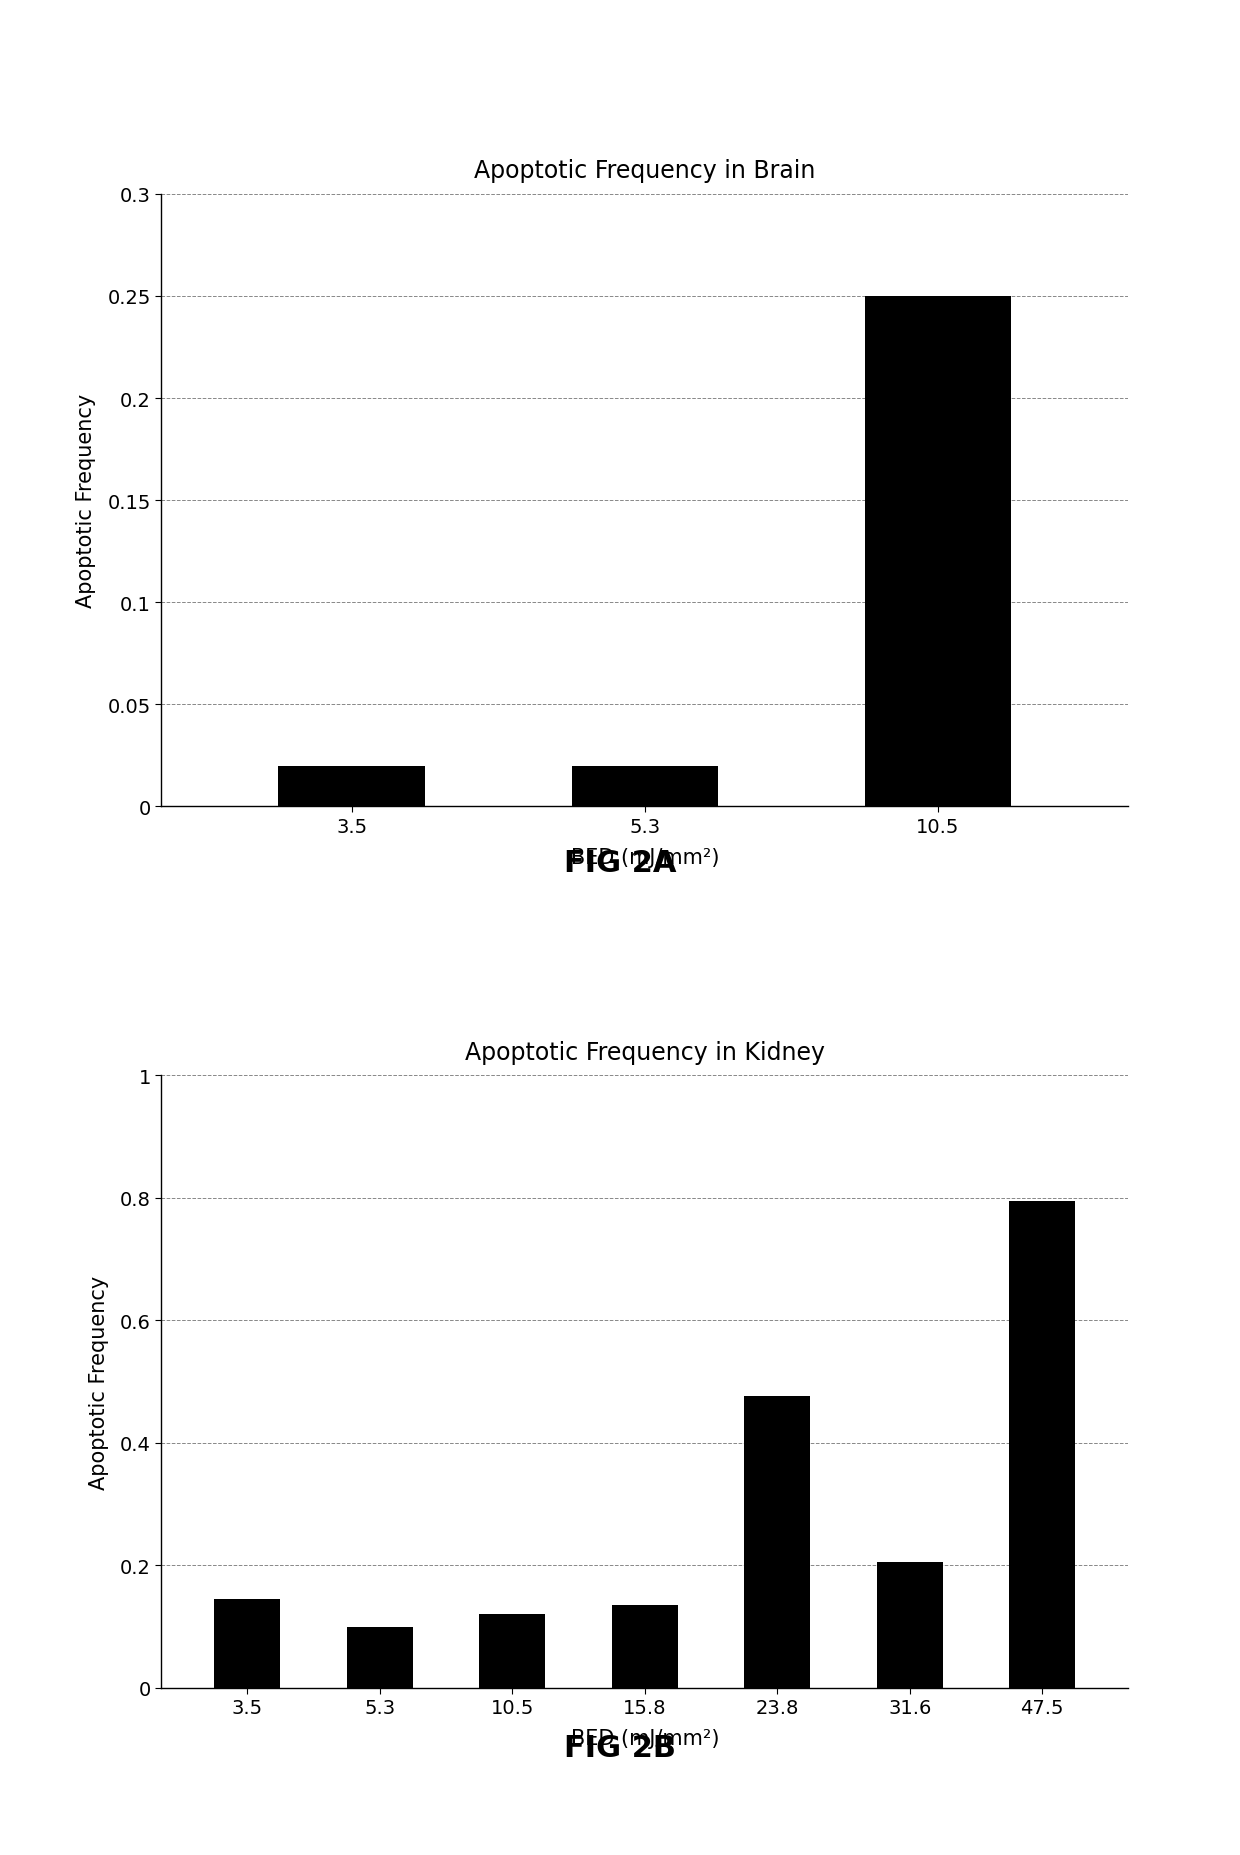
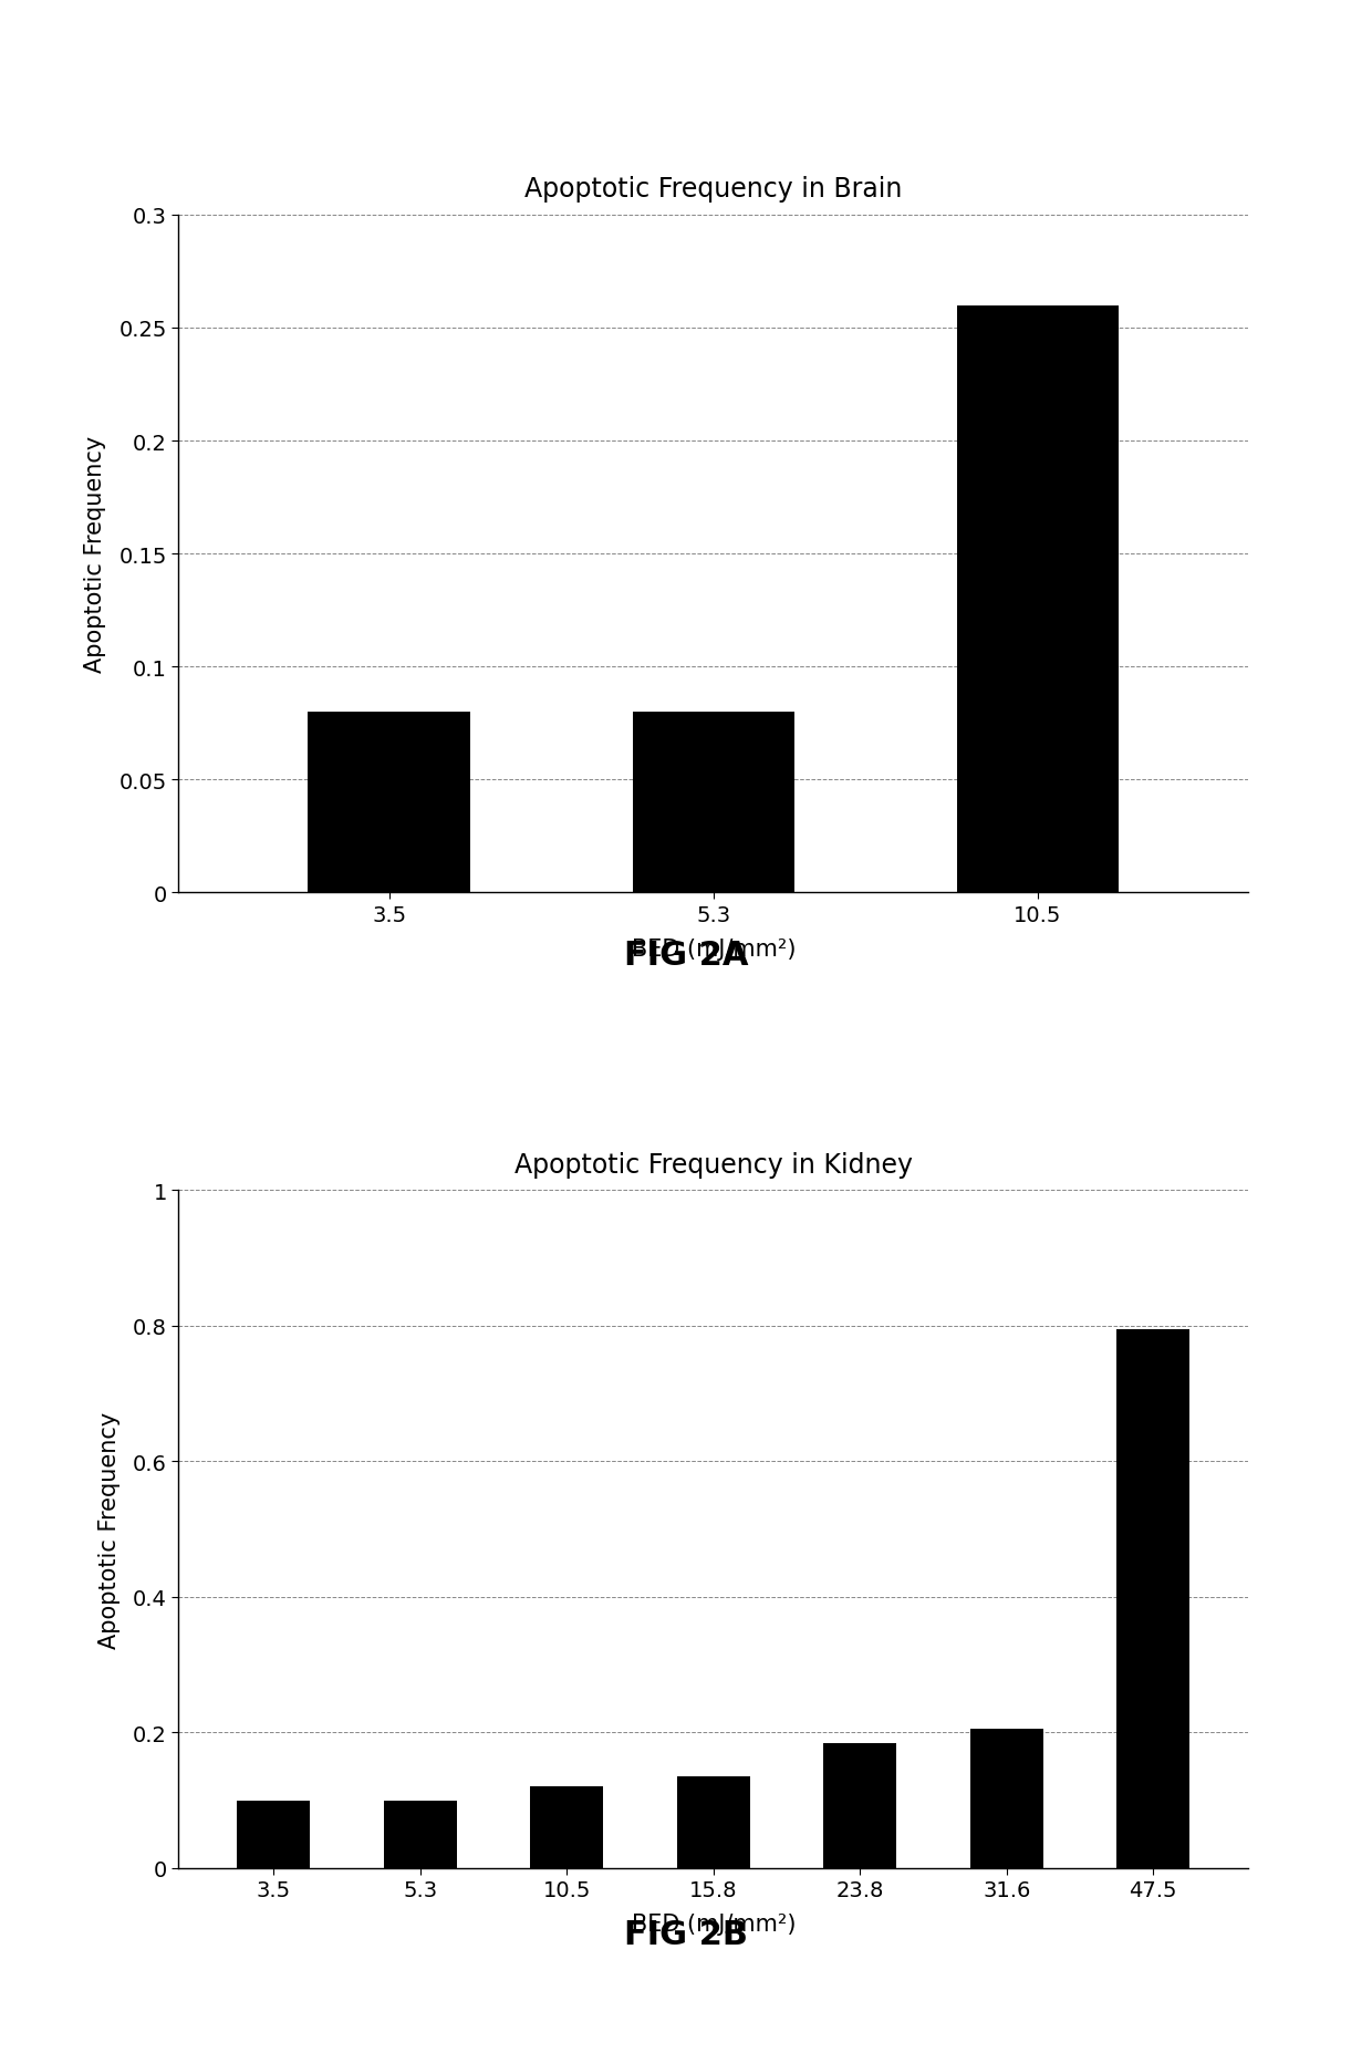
Apoptotic Frequency in Brain/3.5: 0.02 -> 0.08
Apoptotic Frequency in Brain/5.3: 0.02 -> 0.08
Apoptotic Frequency in Brain/10.5: 0.25 -> 0.26
Apoptotic Frequency in Kidney/3.5: 0.146 -> 0.100
Apoptotic Frequency in Kidney/23.8: 0.476 -> 0.185
